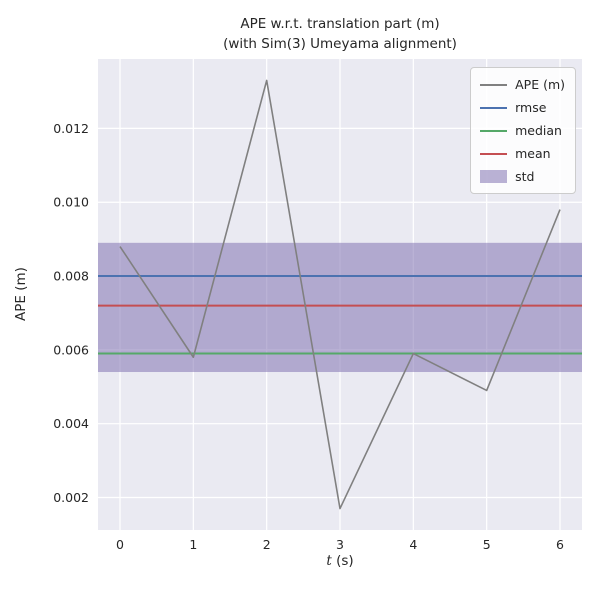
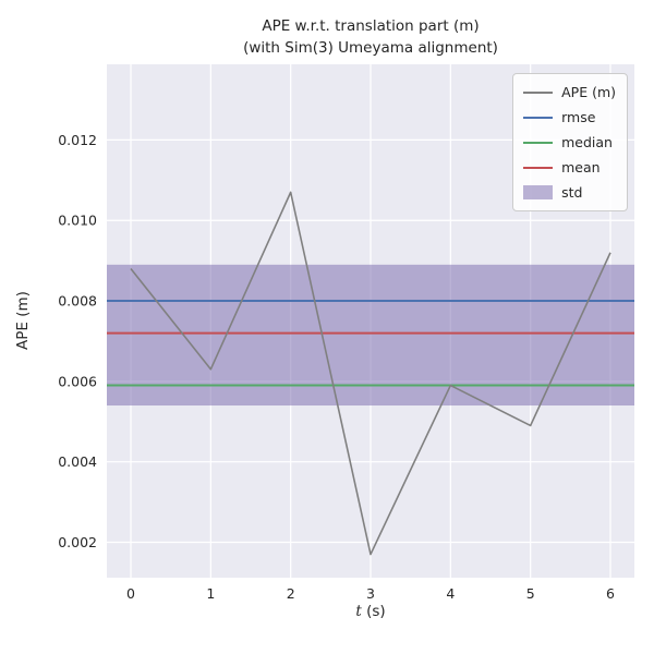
1: 0.0058 -> 0.0063
2: 0.0133 -> 0.0107
6: 0.0098 -> 0.0092
